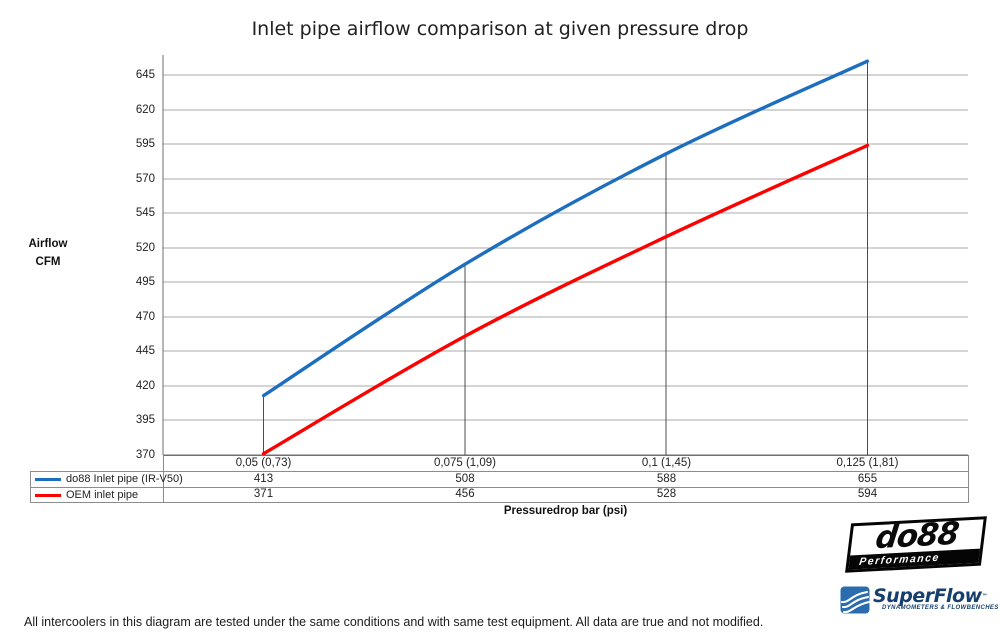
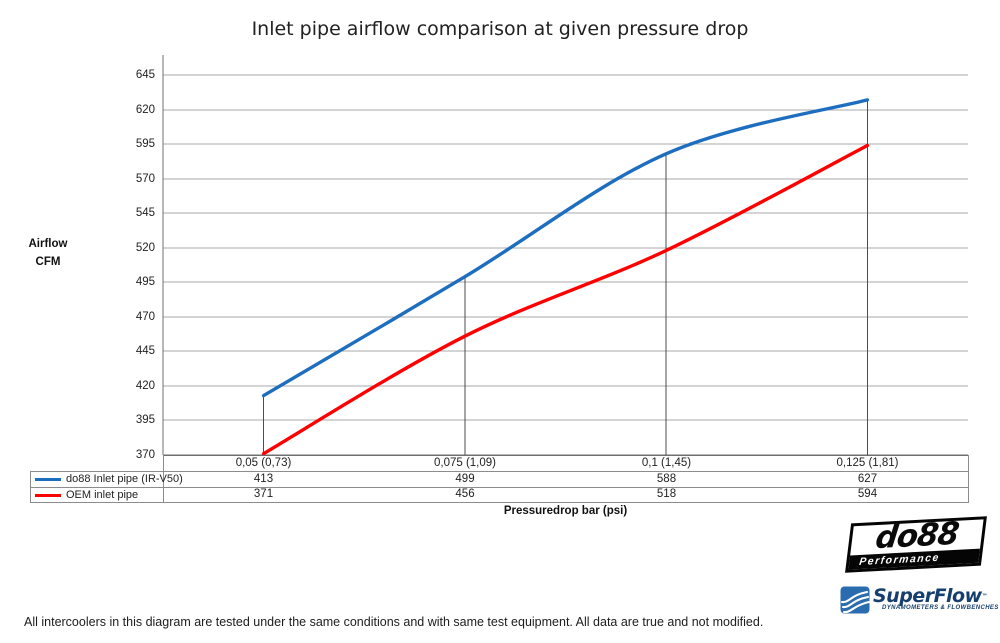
do88 Inlet pipe (IR-V50)/0,075 (1,09): 508 -> 499
OEM inlet pipe/0,1 (1,45): 528 -> 518
do88 Inlet pipe (IR-V50)/0,125 (1,81): 655 -> 627
